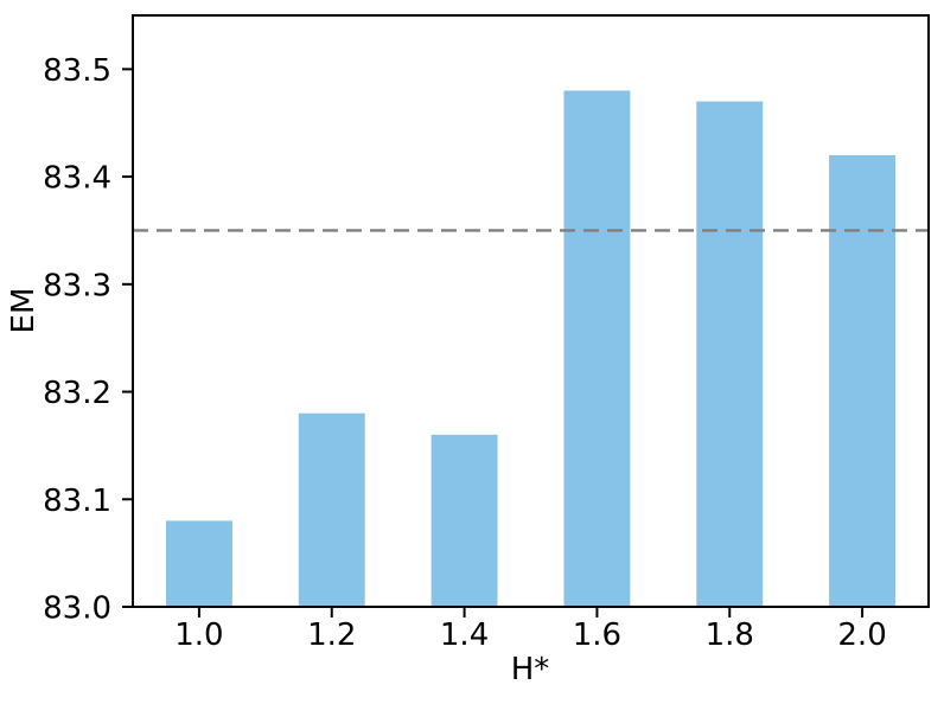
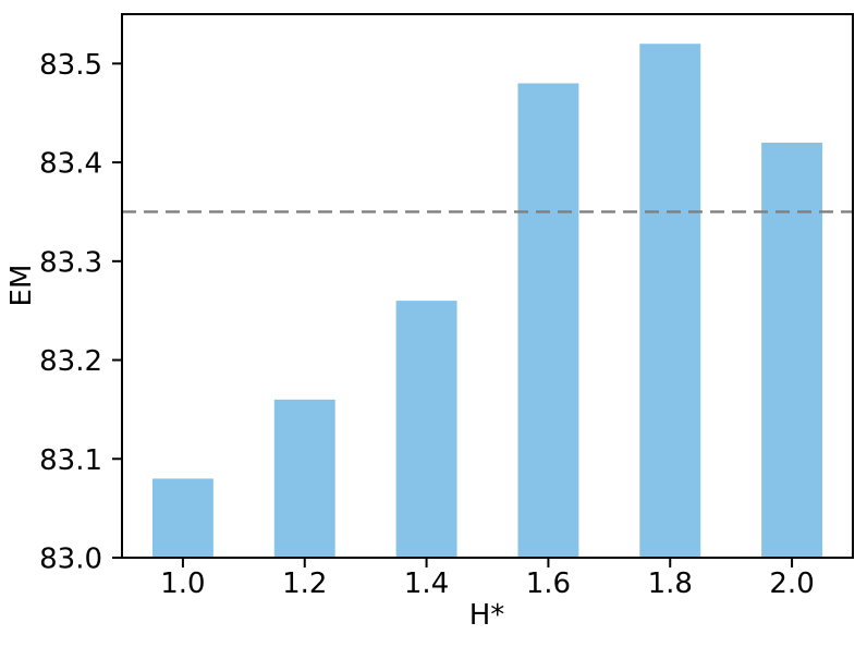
1.2: 83.18 -> 83.16
1.4: 83.16 -> 83.26
1.8: 83.47 -> 83.52
